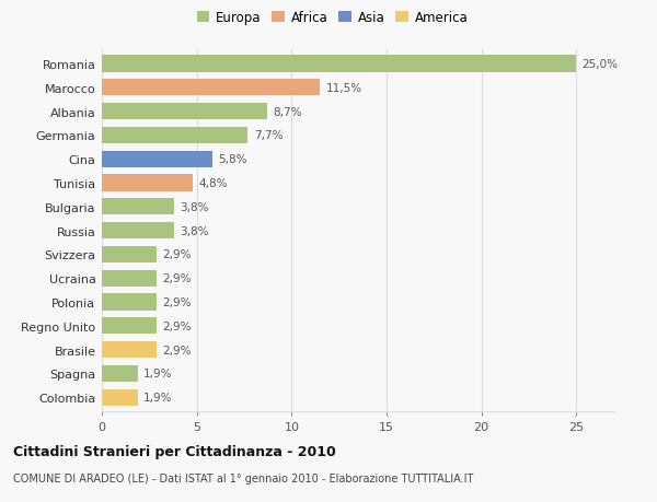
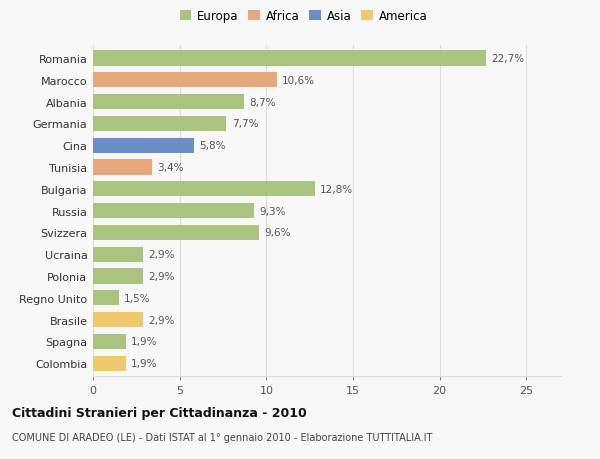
Romania: 25,0% -> 22,7%
Marocco: 11,5% -> 10,6%
Tunisia: 4,8% -> 3,4%
Bulgaria: 3,8% -> 12,8%
Russia: 3,8% -> 9,3%
Svizzera: 2,9% -> 9,6%
Regno Unito: 2,9% -> 1,5%
